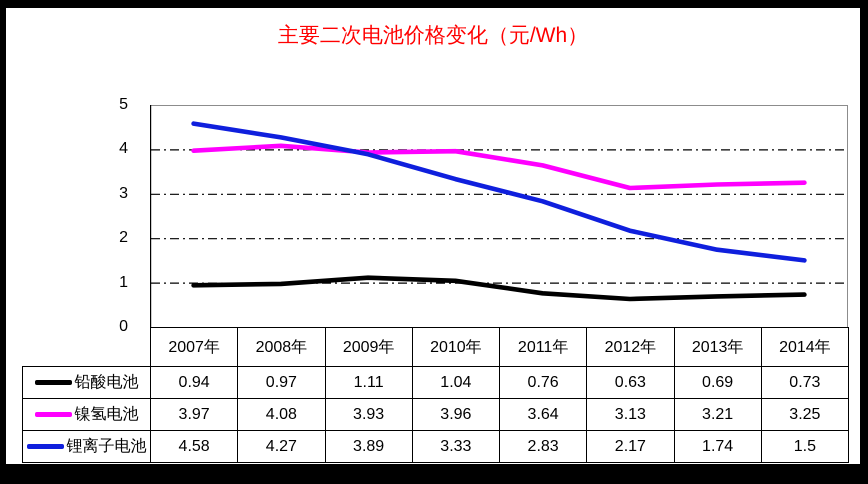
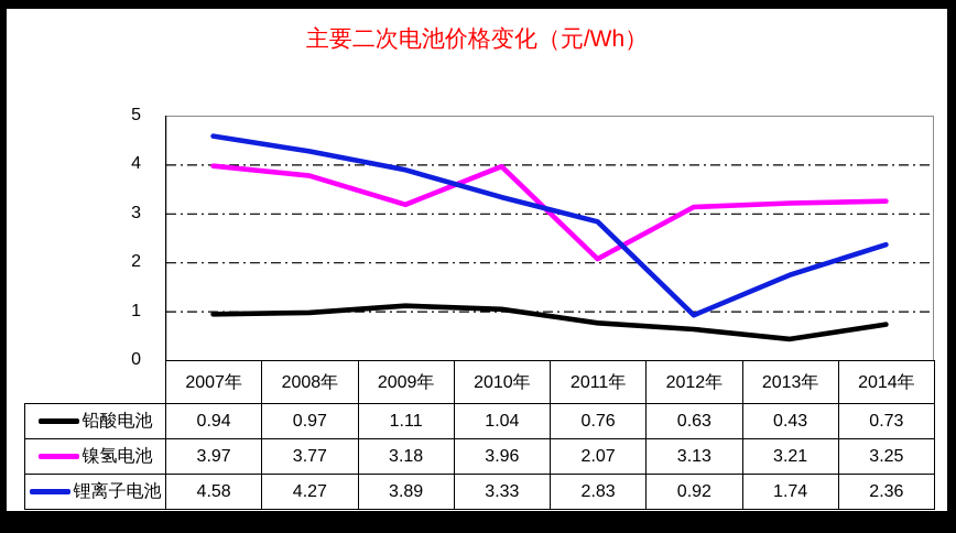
镍氢电池/2008年: 4.08 -> 3.77
镍氢电池/2009年: 3.93 -> 3.18
镍氢电池/2011年: 3.64 -> 2.07
锂离子电池/2012年: 2.17 -> 0.92
铅酸电池/2013年: 0.69 -> 0.43
锂离子电池/2014年: 1.5 -> 2.36
